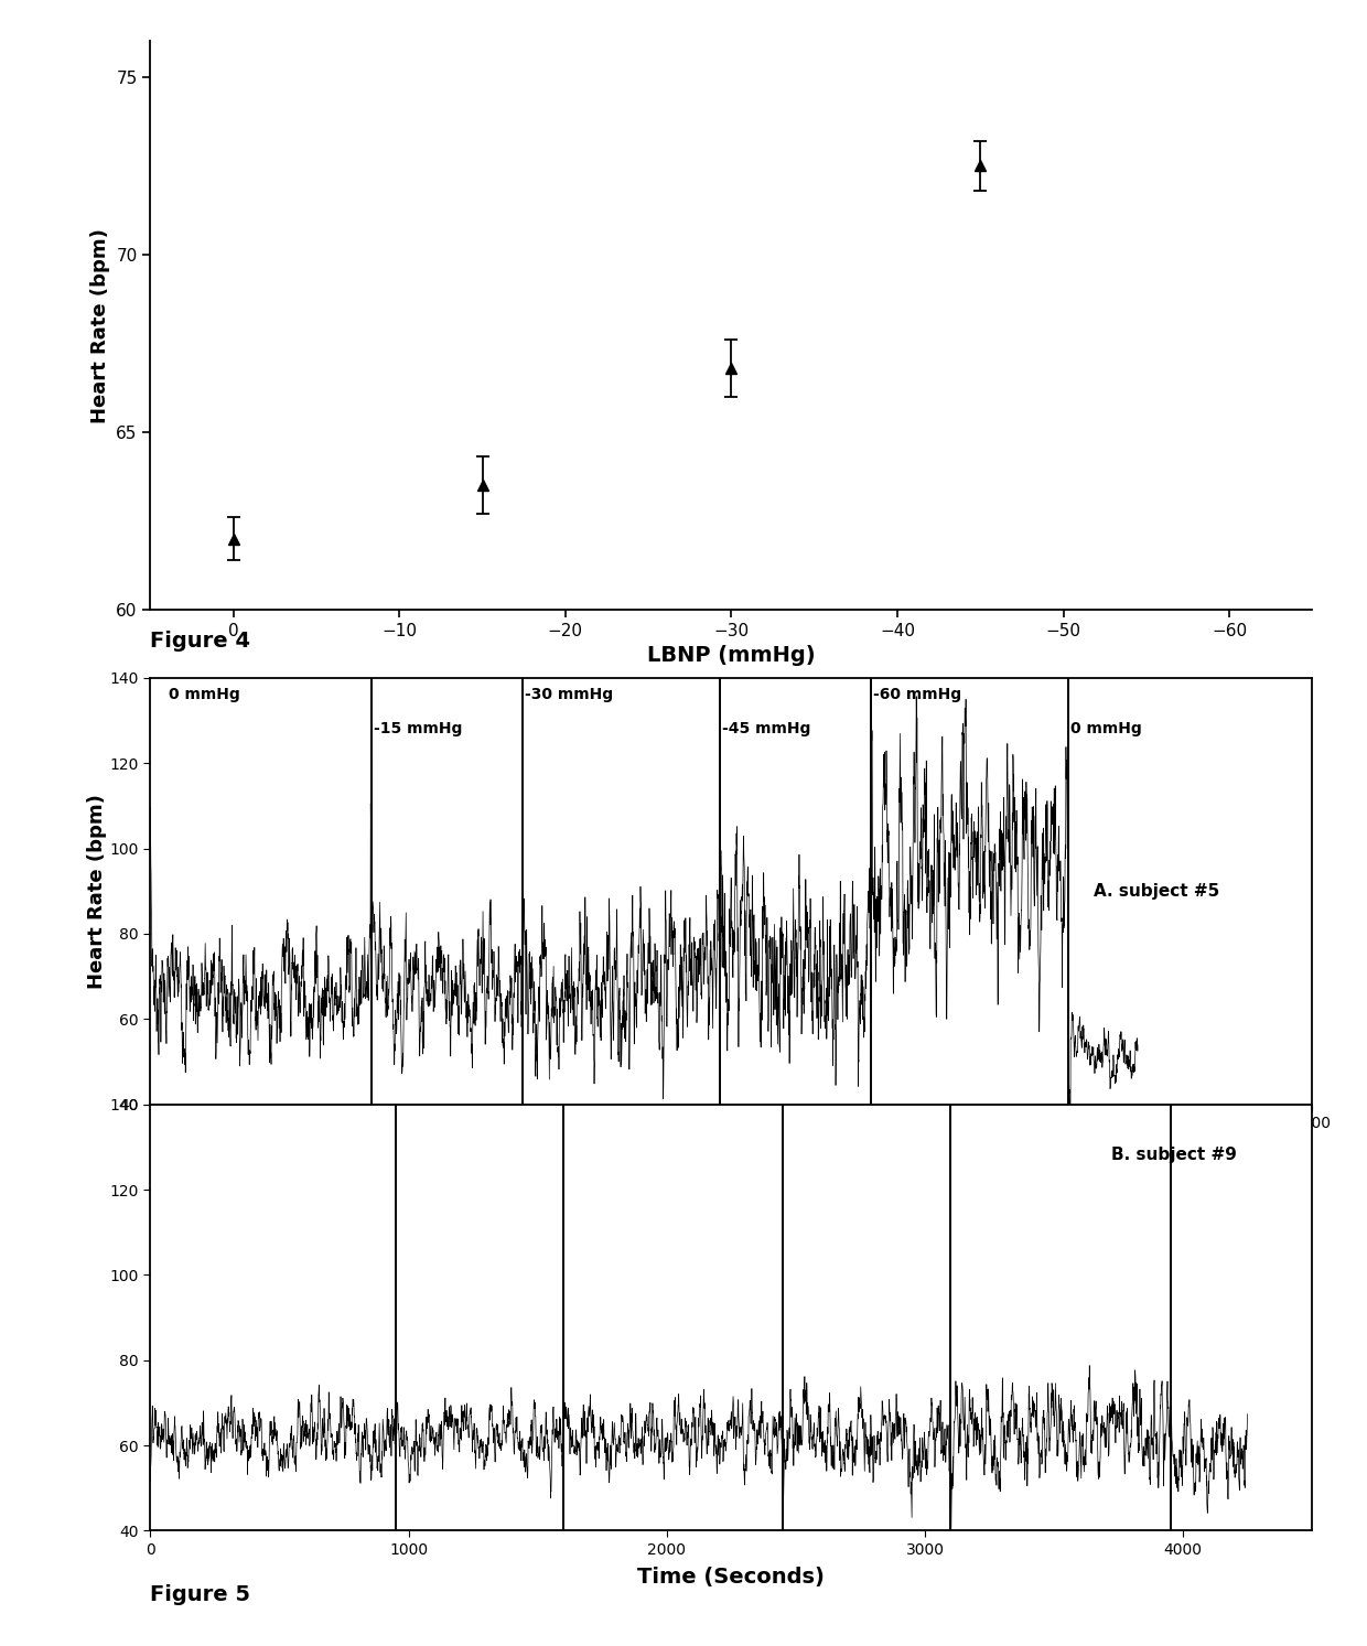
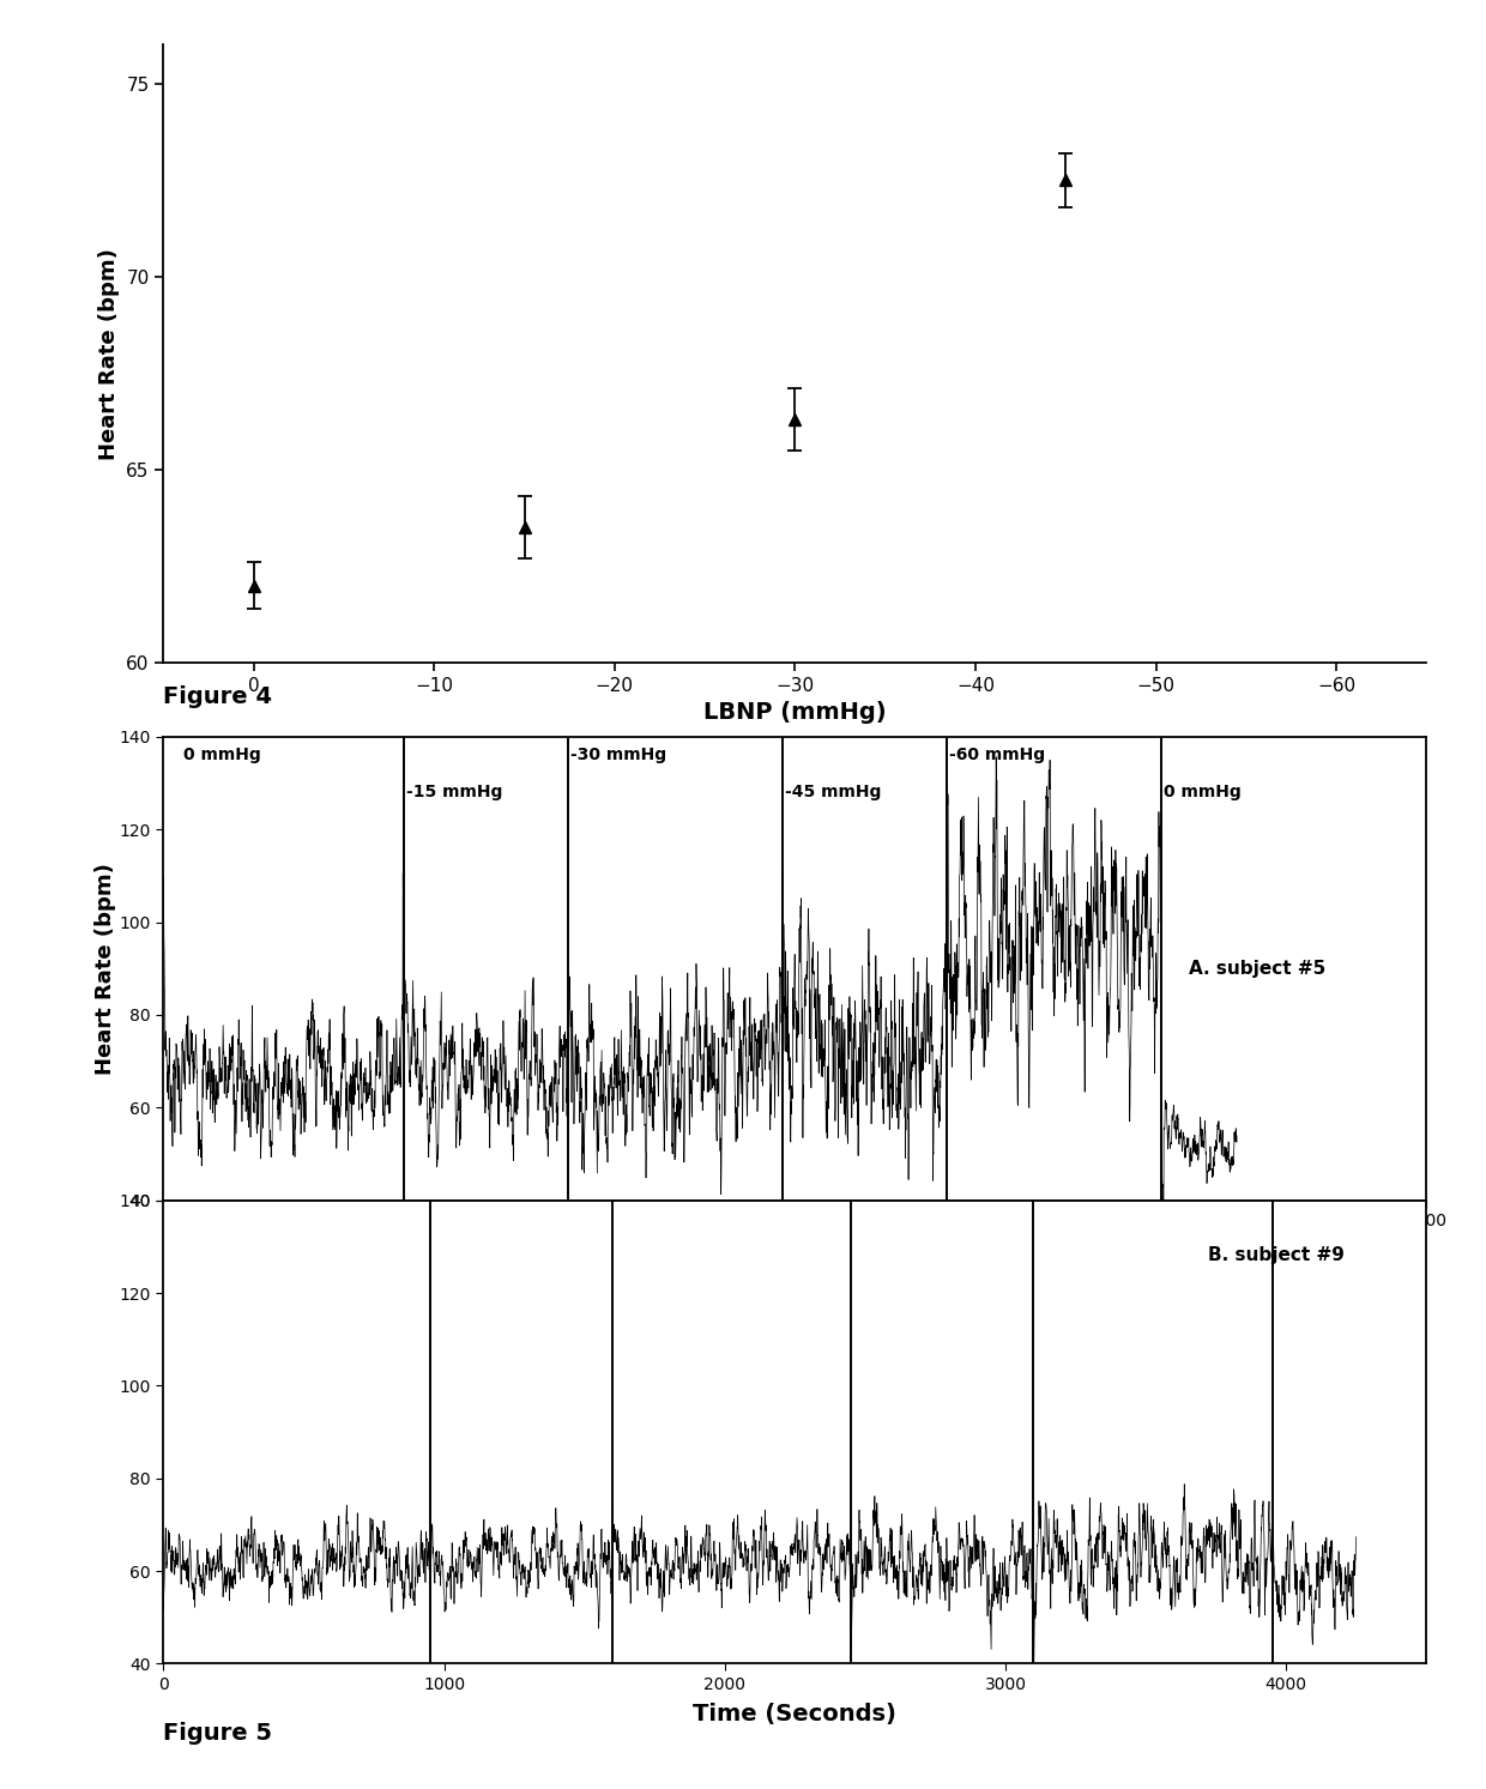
−30: 66.8 -> 66.3
